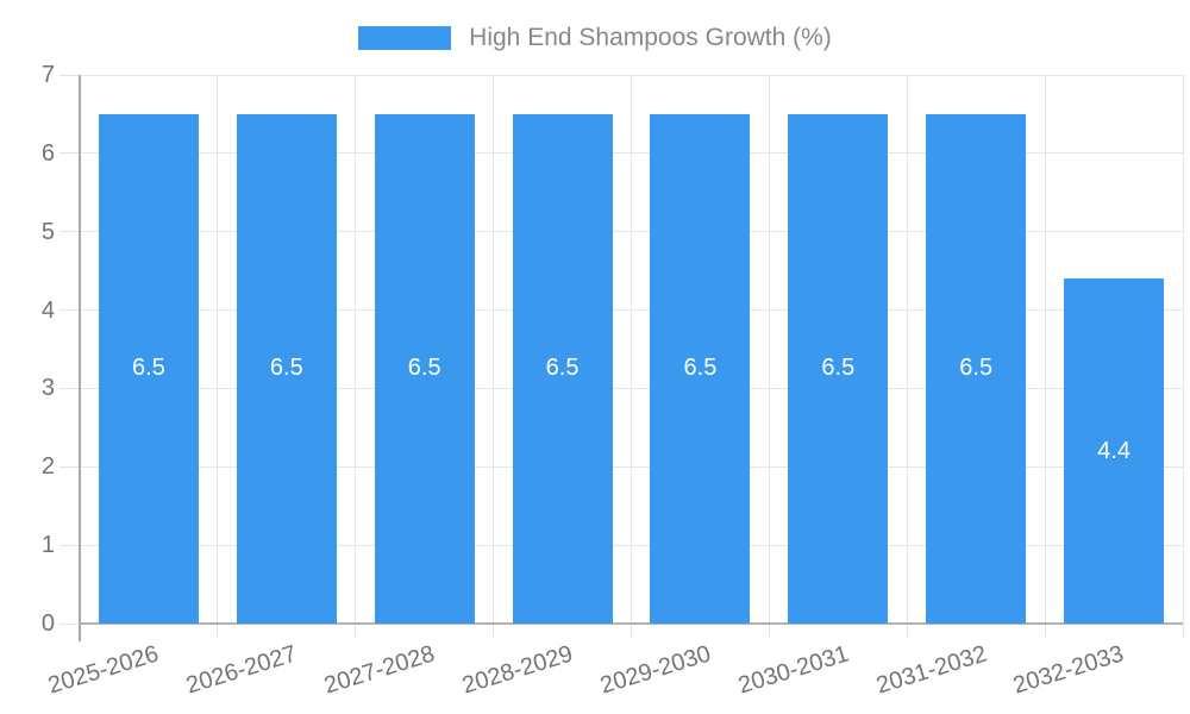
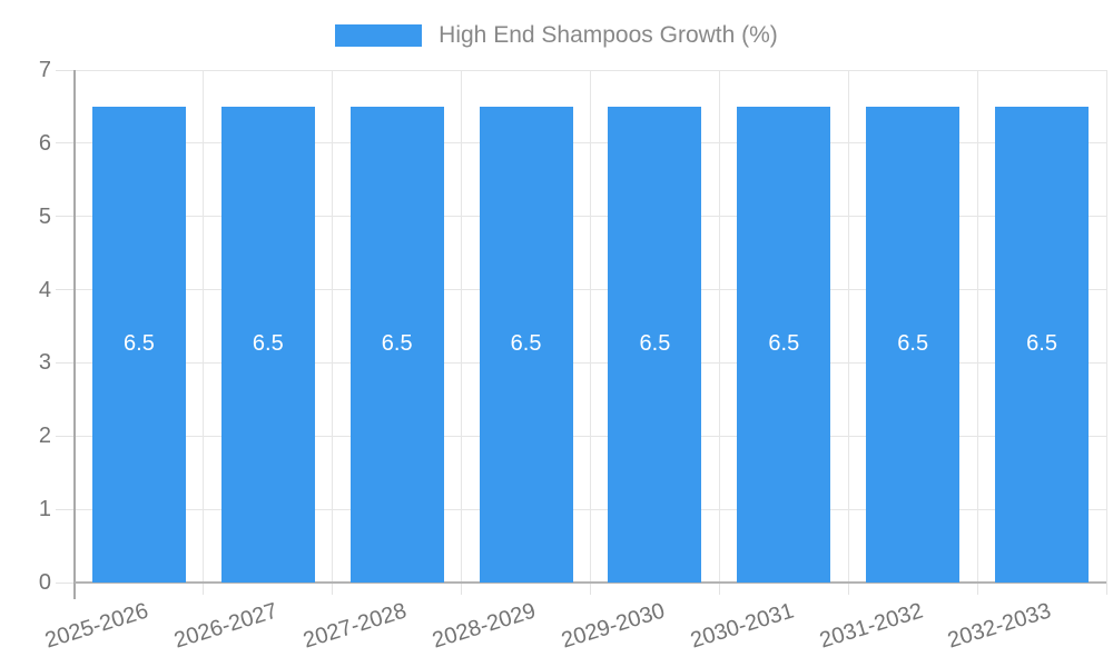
2032-2033: 4.4 -> 6.5
